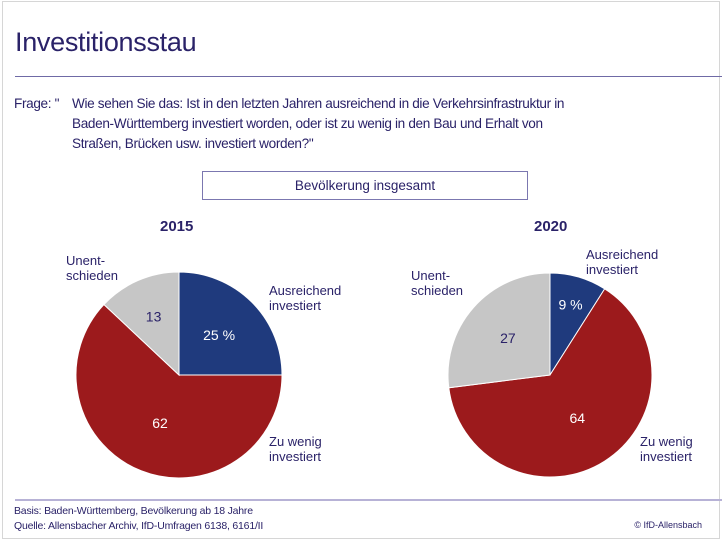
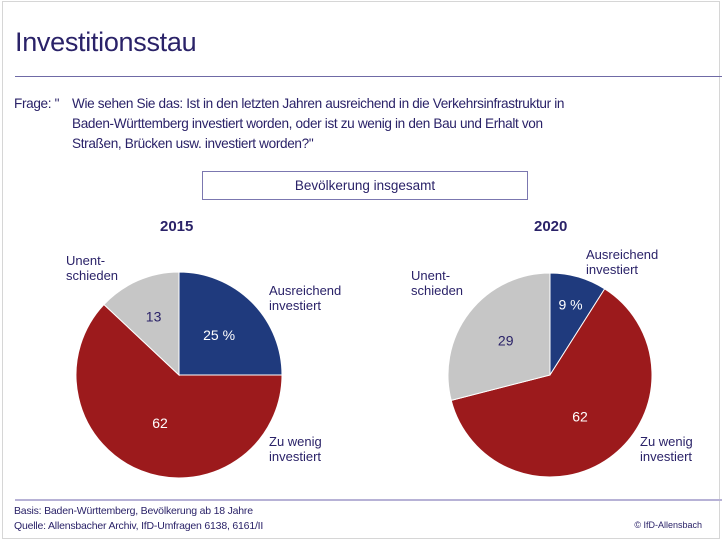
2020/Zu wenig investiert: 64 -> 62
2020/Unent- schieden: 27 -> 29
